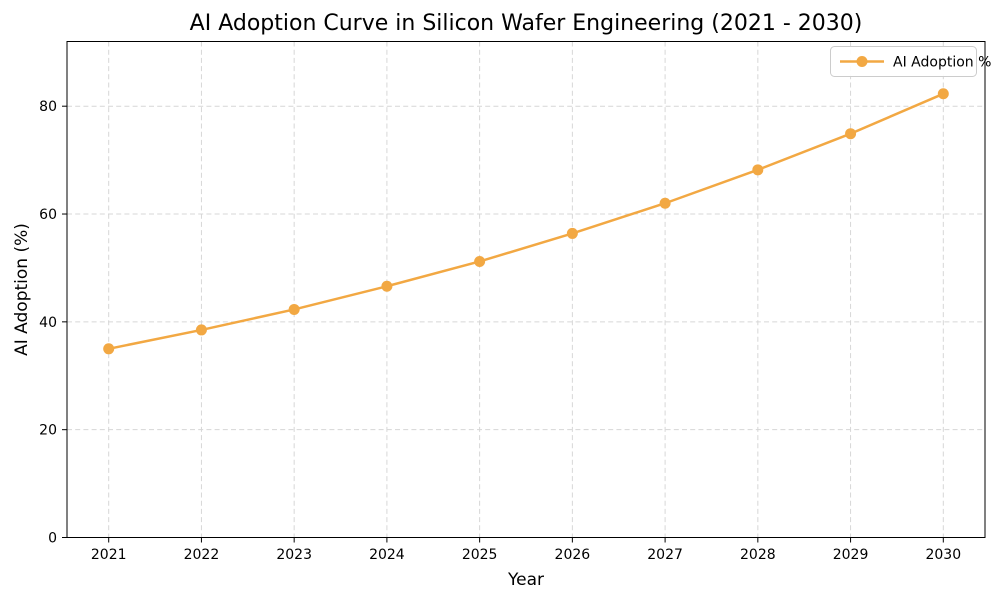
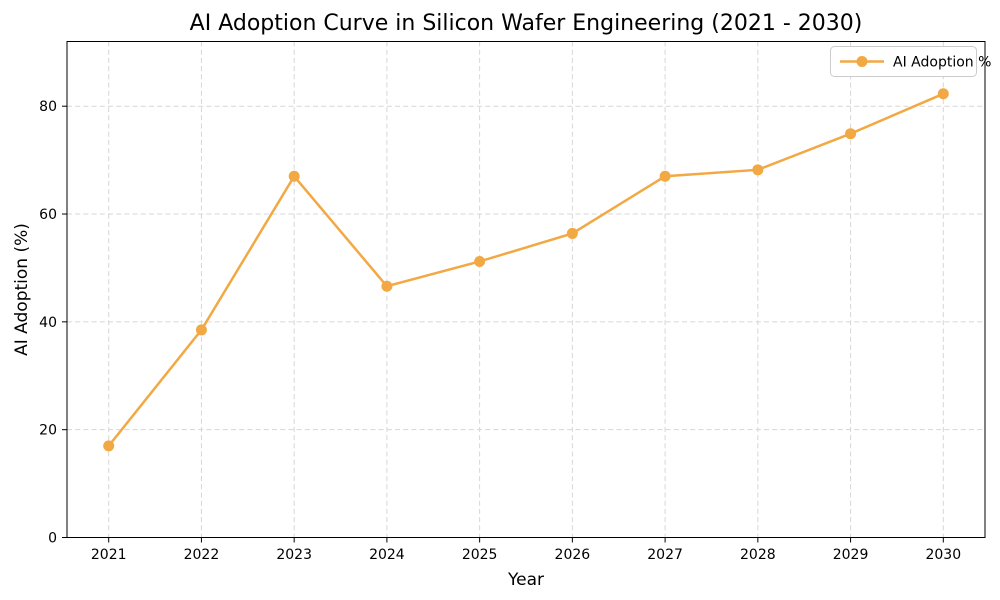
2021: 35 -> 17
2023: 42 -> 67
2027: 62 -> 67
